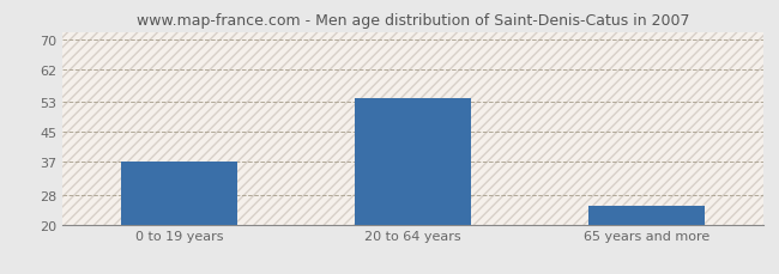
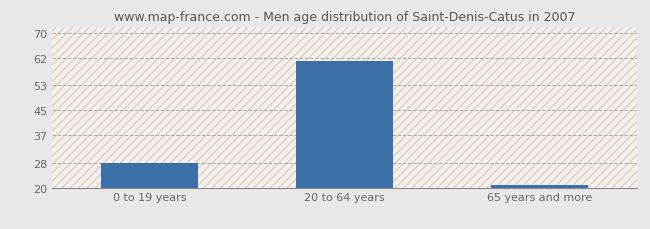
0 to 19 years: 37 -> 28
20 to 64 years: 54 -> 61
65 years and more: 25 -> 21
